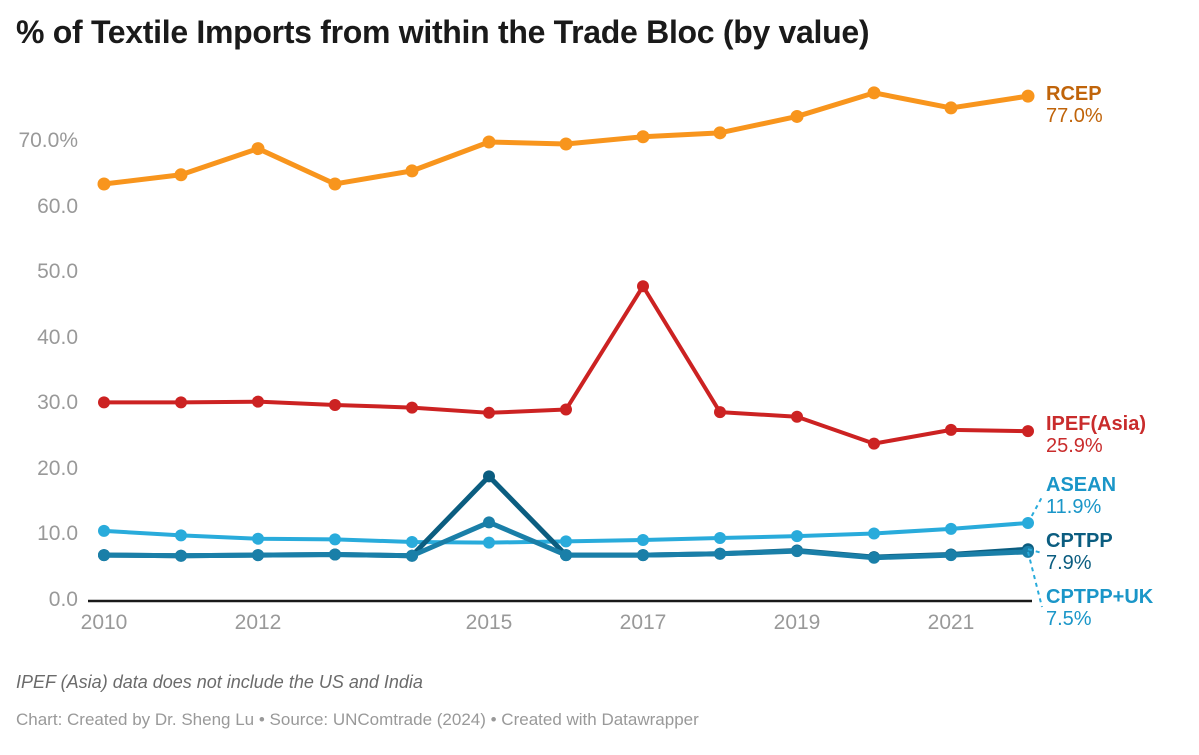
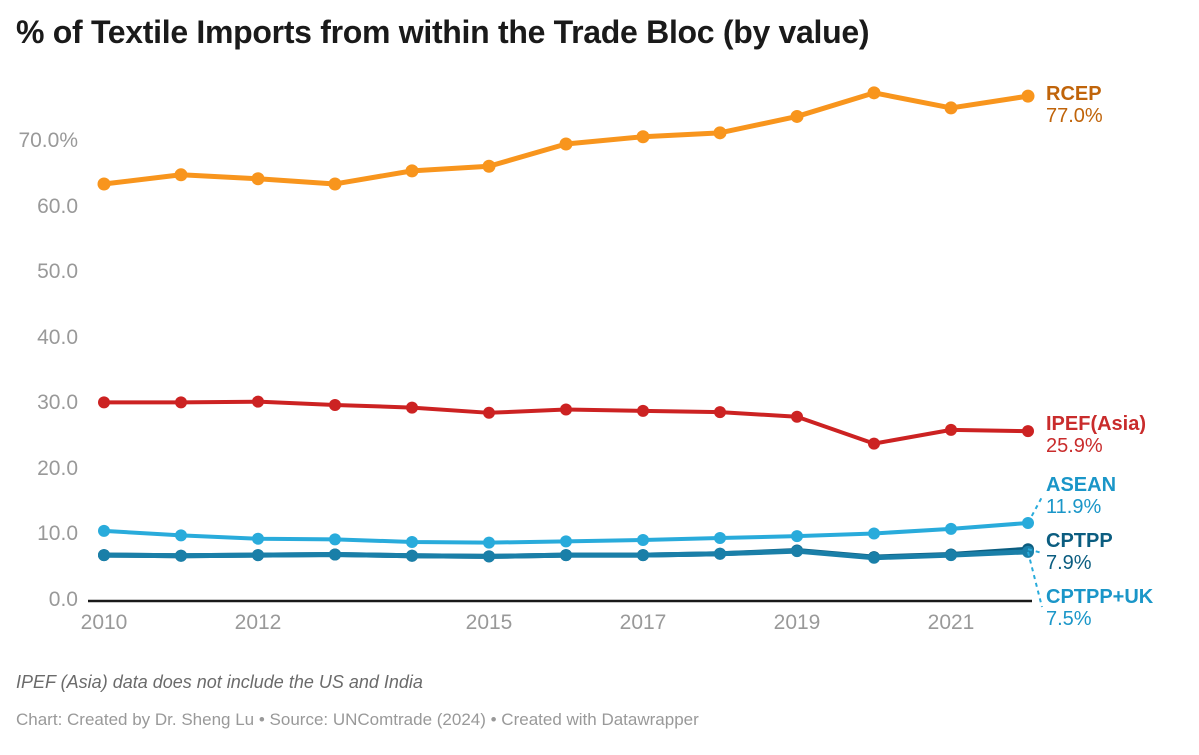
RCEP/2012: 69% -> 64%
RCEP/2015: 70% -> 66%
CPTPP/2015: 19% -> 7%
CPTPP+UK/2015: 12% -> 7%
IPEF(Asia)/2017: 48% -> 29%
